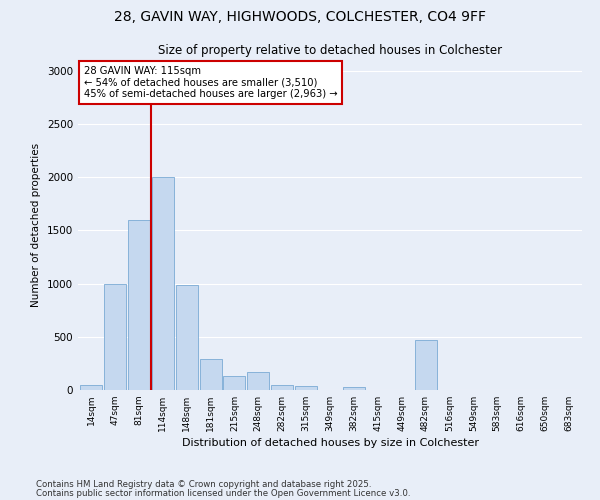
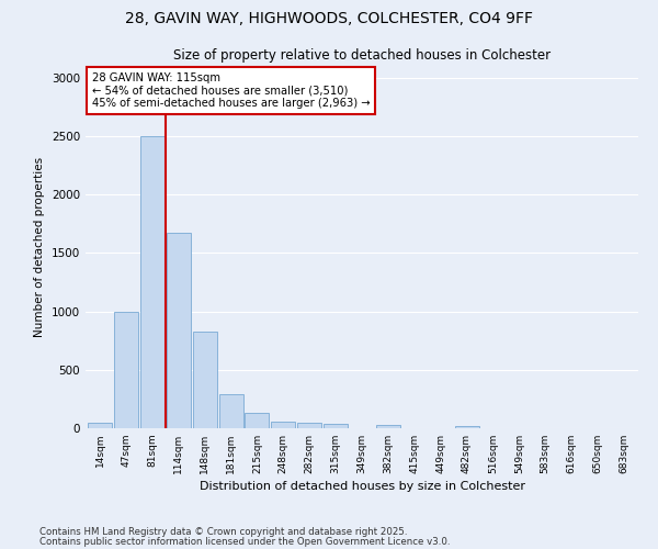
81sqm: 1600 -> 2500
114sqm: 2000 -> 1670
148sqm: 990 -> 830
248sqm: 170 -> 60
482sqm: 470 -> 20
